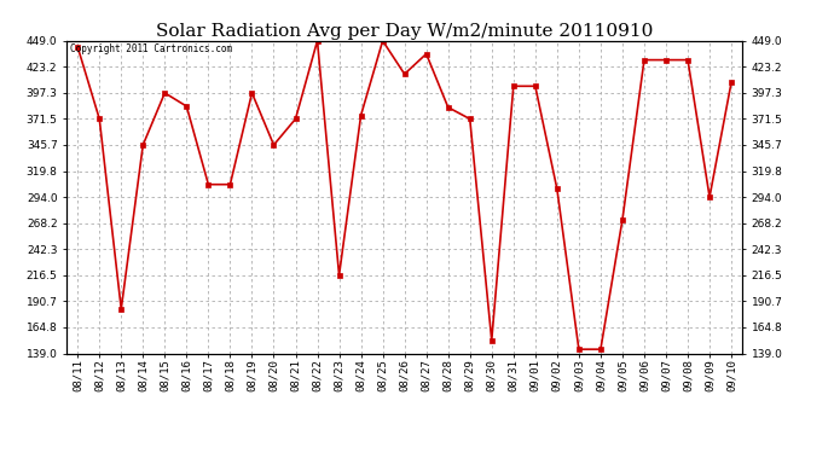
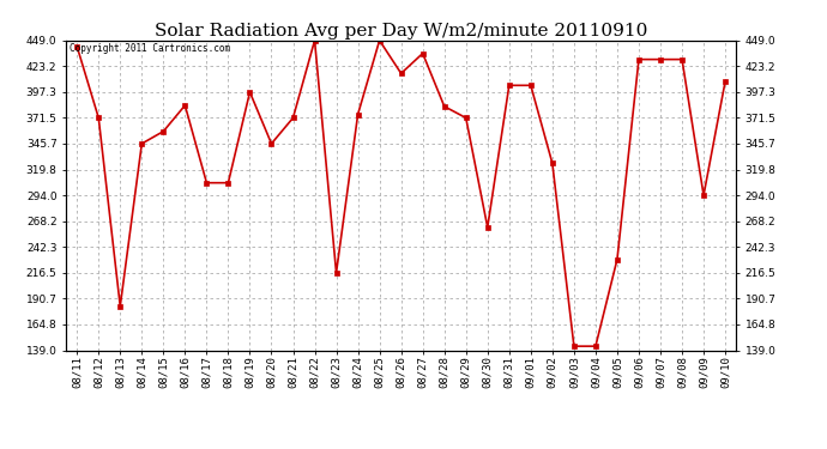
08/15: 397 -> 358
08/30: 152 -> 262
09/02: 302 -> 326
09/05: 272 -> 230
